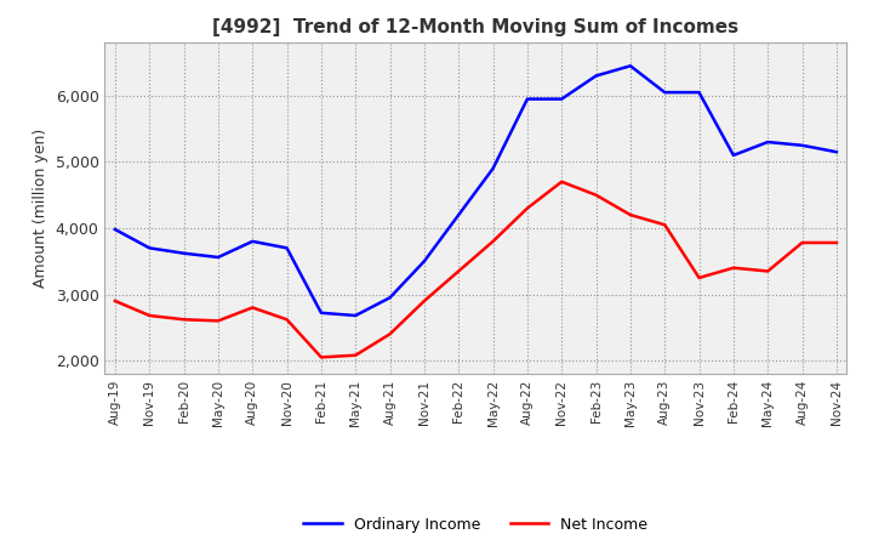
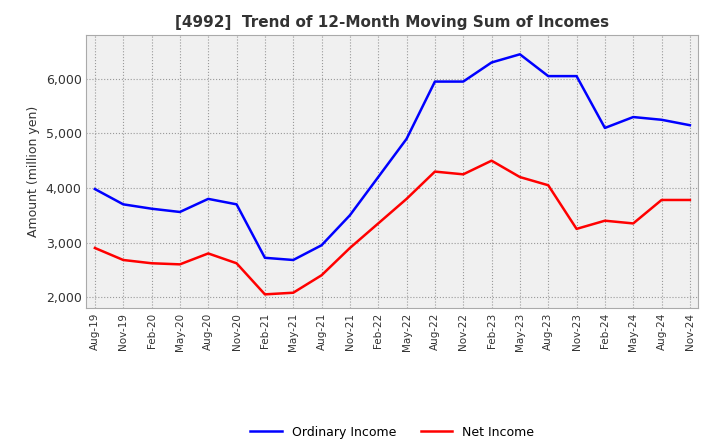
Net Income/Nov-22: 4,700 -> 4,250
